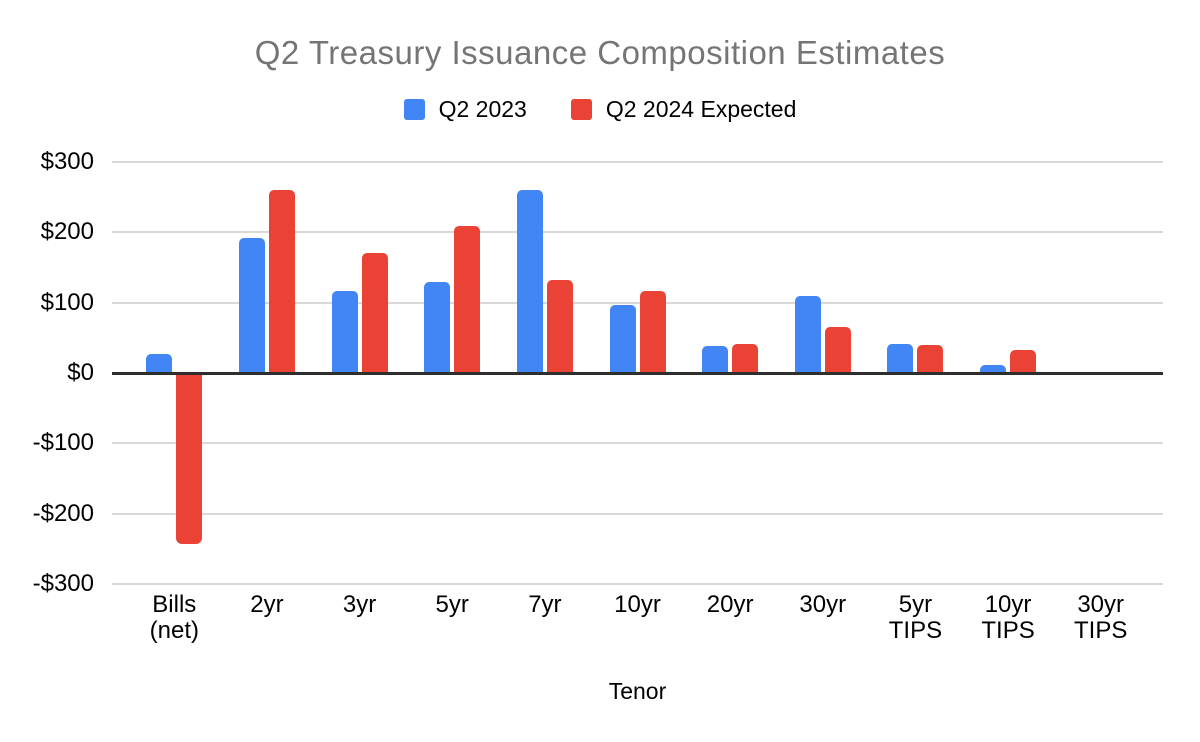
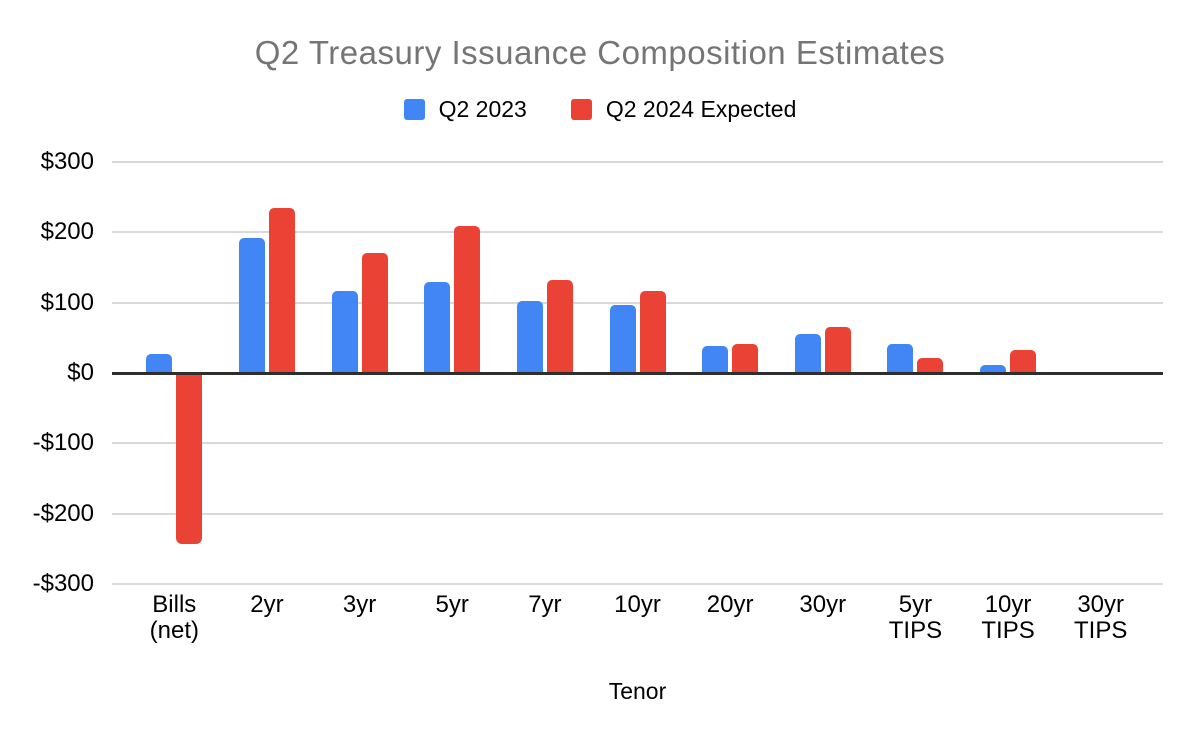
Q2 2024 Expected/2yr: $260 -> $240
Q2 2023/7yr: $260 -> $100
Q2 2023/30yr: $110 -> $60
Q2 2024 Expected/5yr TIPS: $40 -> $20
